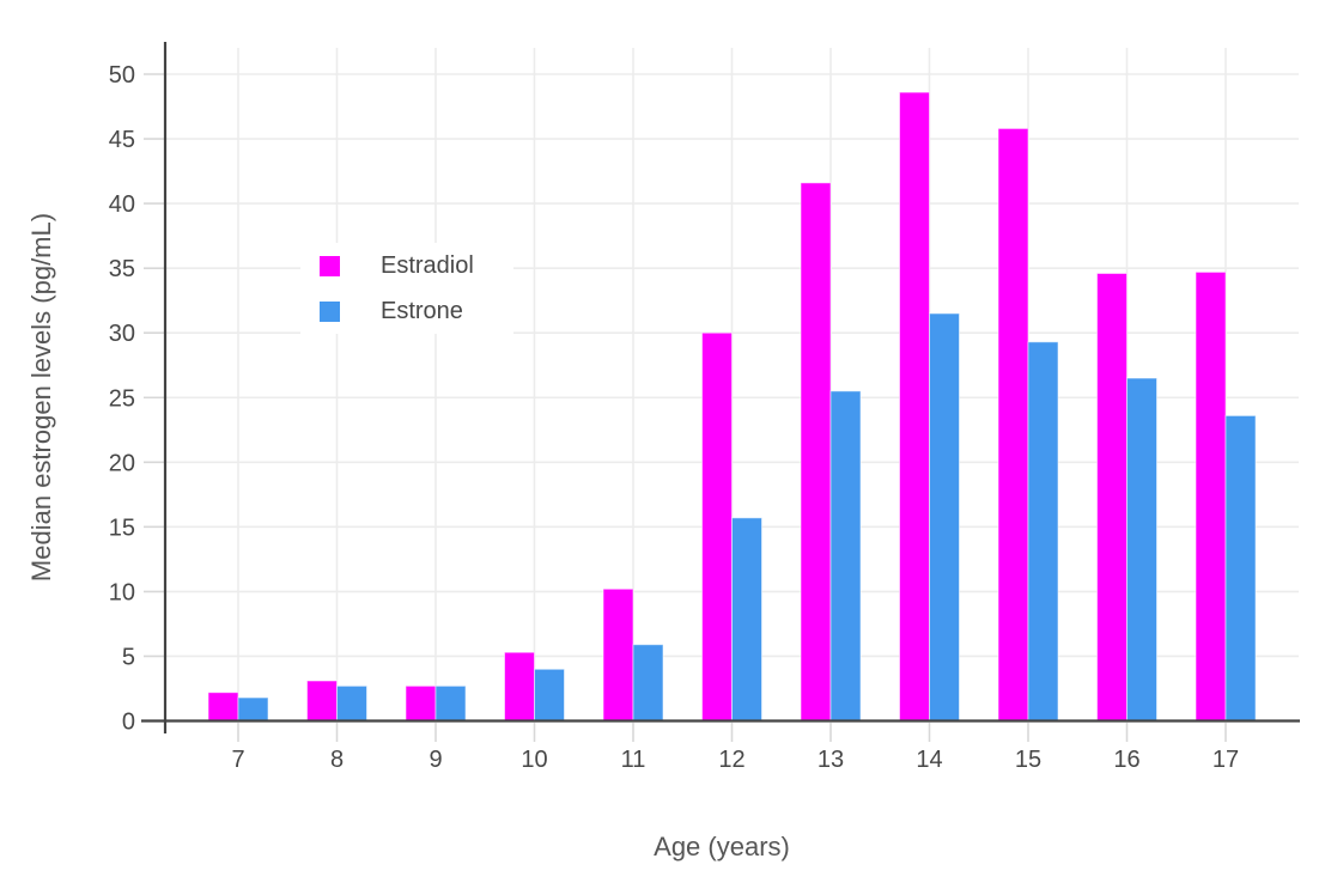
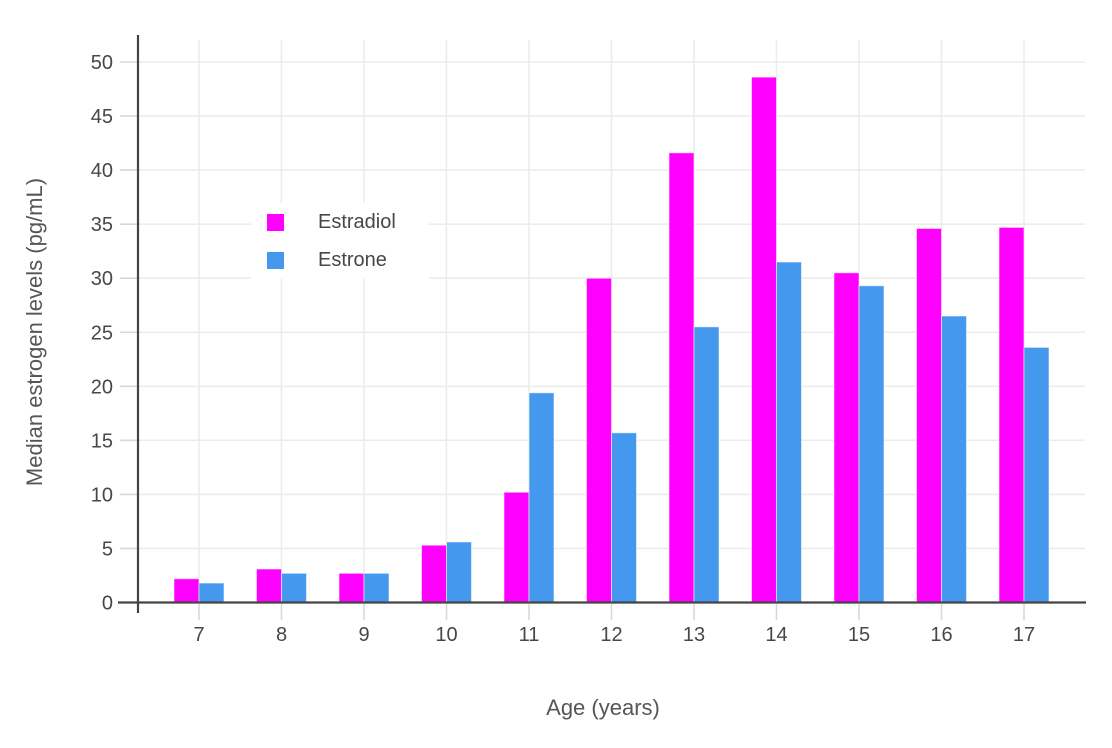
Estrone/10: 4.0 -> 5.6
Estrone/11: 5.9 -> 19.4
Estradiol/15: 45.8 -> 30.5
